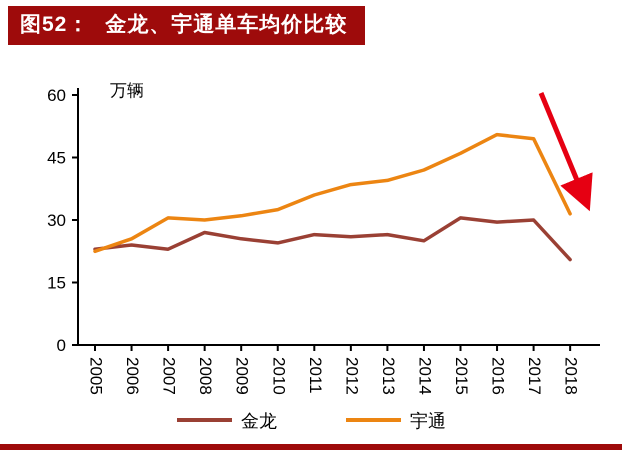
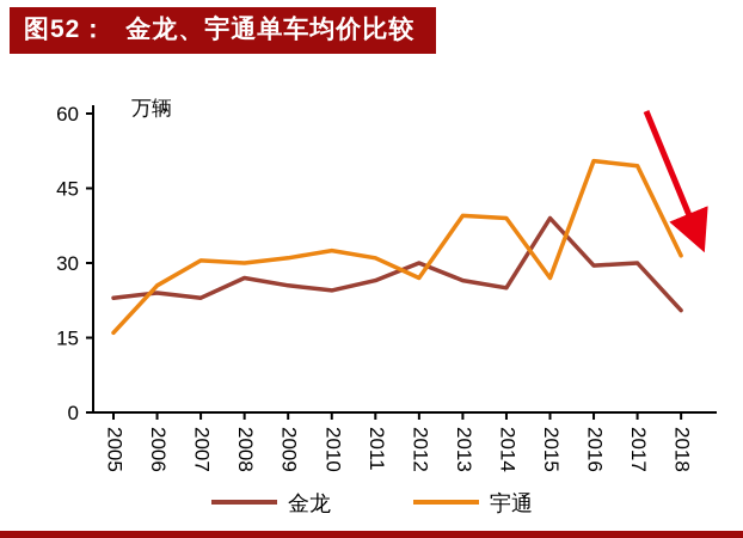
宇通/2005: 22 -> 16
宇通/2011: 36 -> 31
金龙/2012: 26 -> 30
宇通/2012: 38 -> 27
宇通/2014: 42 -> 39
金龙/2015: 30 -> 39
宇通/2015: 46 -> 27
